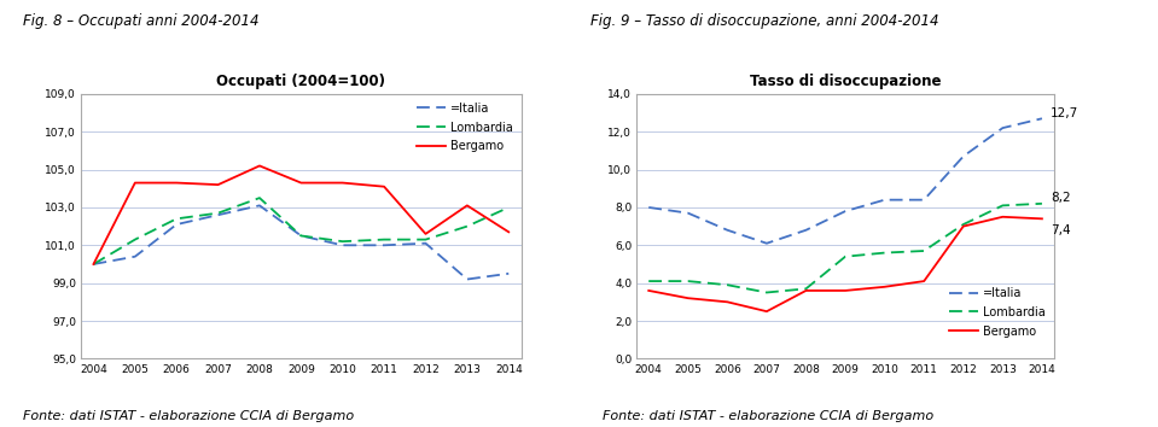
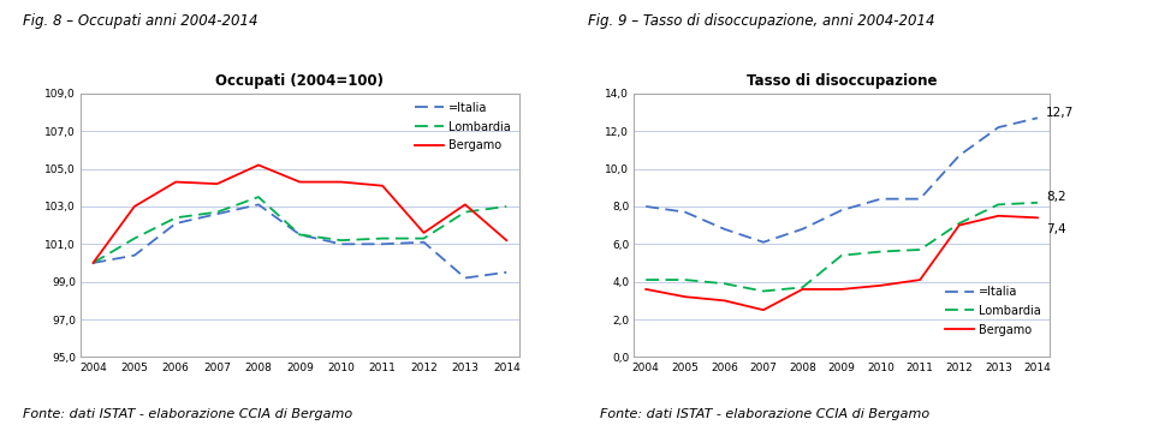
Occupati (2004=100)/Bergamo/2005: 104,3 -> 103,0
Occupati (2004=100)/Lombardia/2013: 102,0 -> 102,7
Occupati (2004=100)/Bergamo/2014: 101,7 -> 101,2
